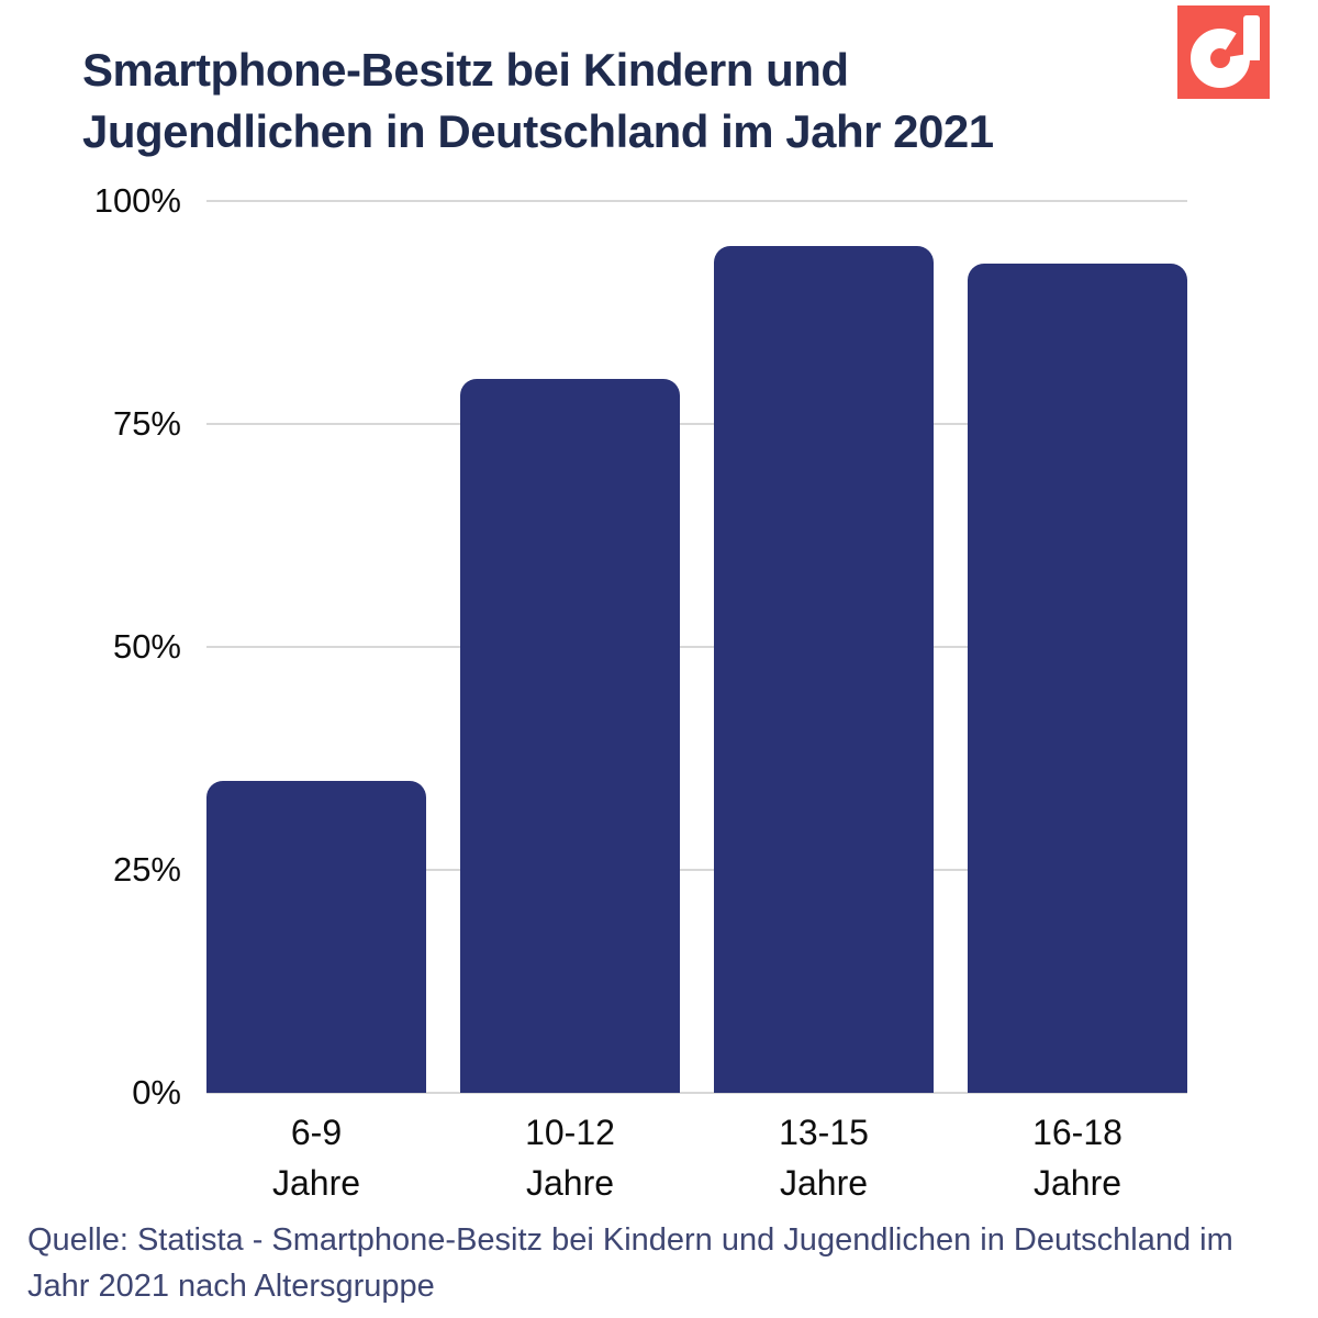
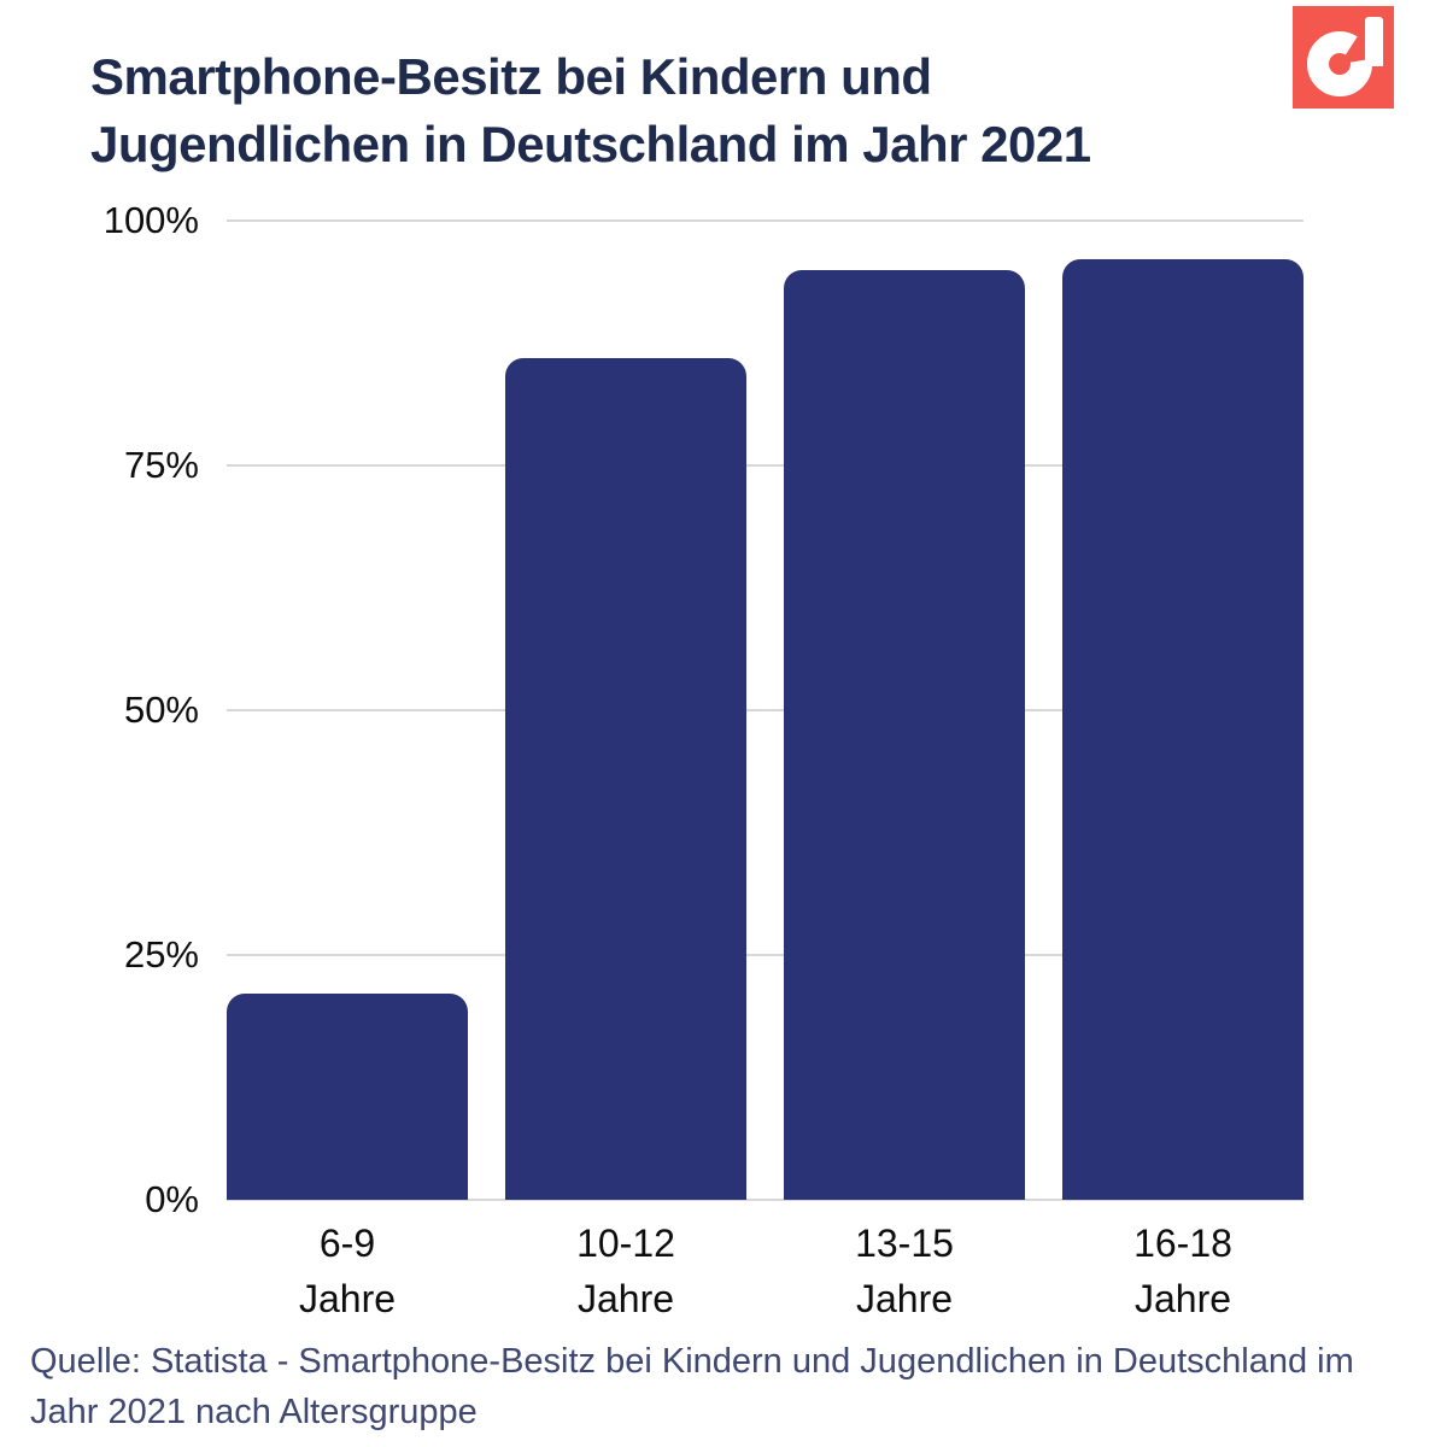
6-9 Jahre: 35% -> 21%
10-12 Jahre: 80% -> 86%
16-18 Jahre: 93% -> 96%
